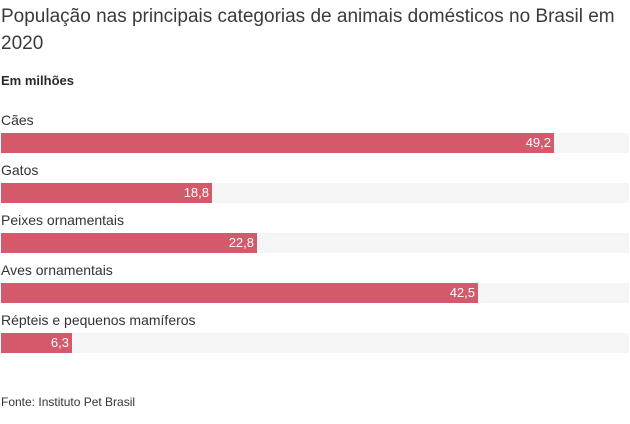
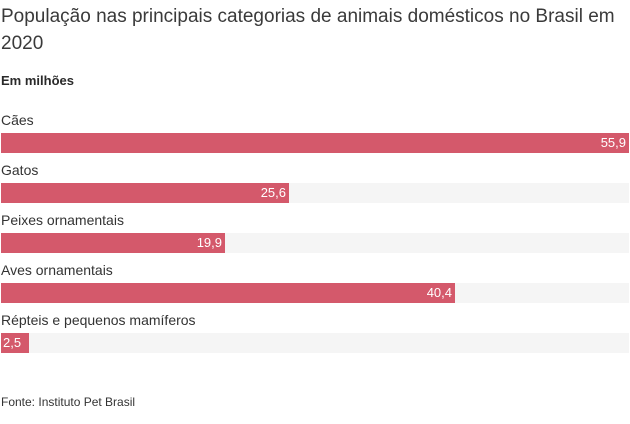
Cães: 49,2 -> 55,9
Gatos: 18,8 -> 25,6
Peixes ornamentais: 22,8 -> 19,9
Aves ornamentais: 42,5 -> 40,4
Répteis e pequenos mamíferos: 6,3 -> 2,5
